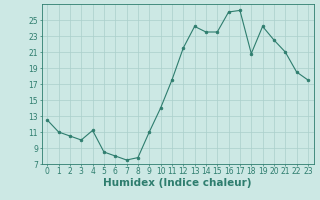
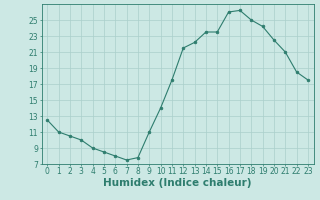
4: 11.2 -> 9.0
13: 24.2 -> 22.2
18: 20.8 -> 25.0
